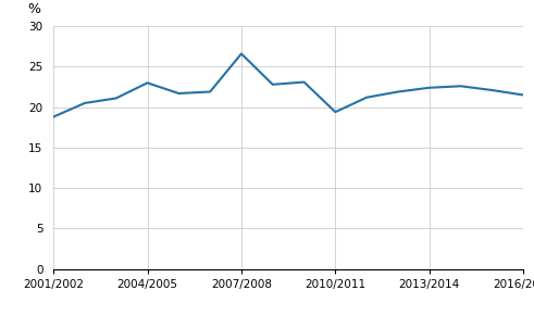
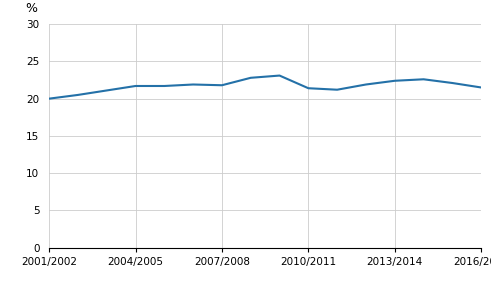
2001/2002: 18.8 -> 20.0
2004/2005: 23.0 -> 21.7
2007/2008: 26.6 -> 21.8
2010/2011: 19.4 -> 21.4
